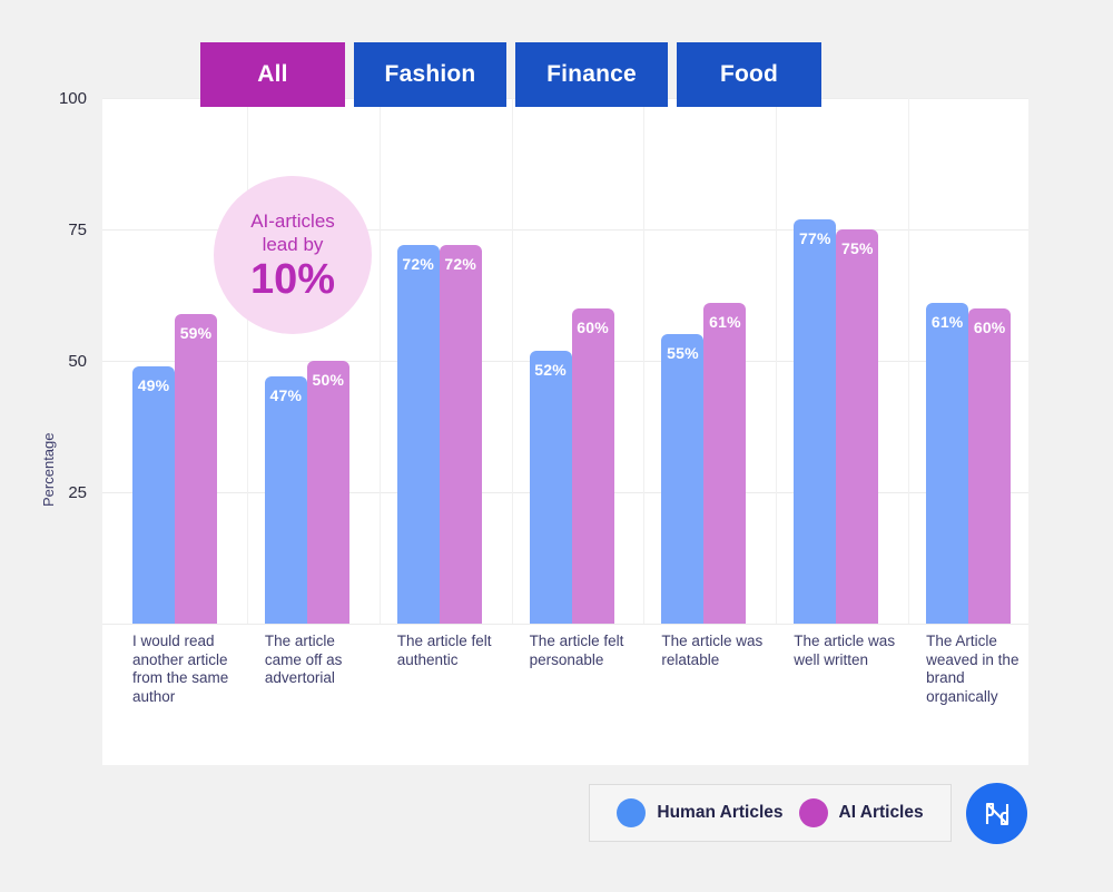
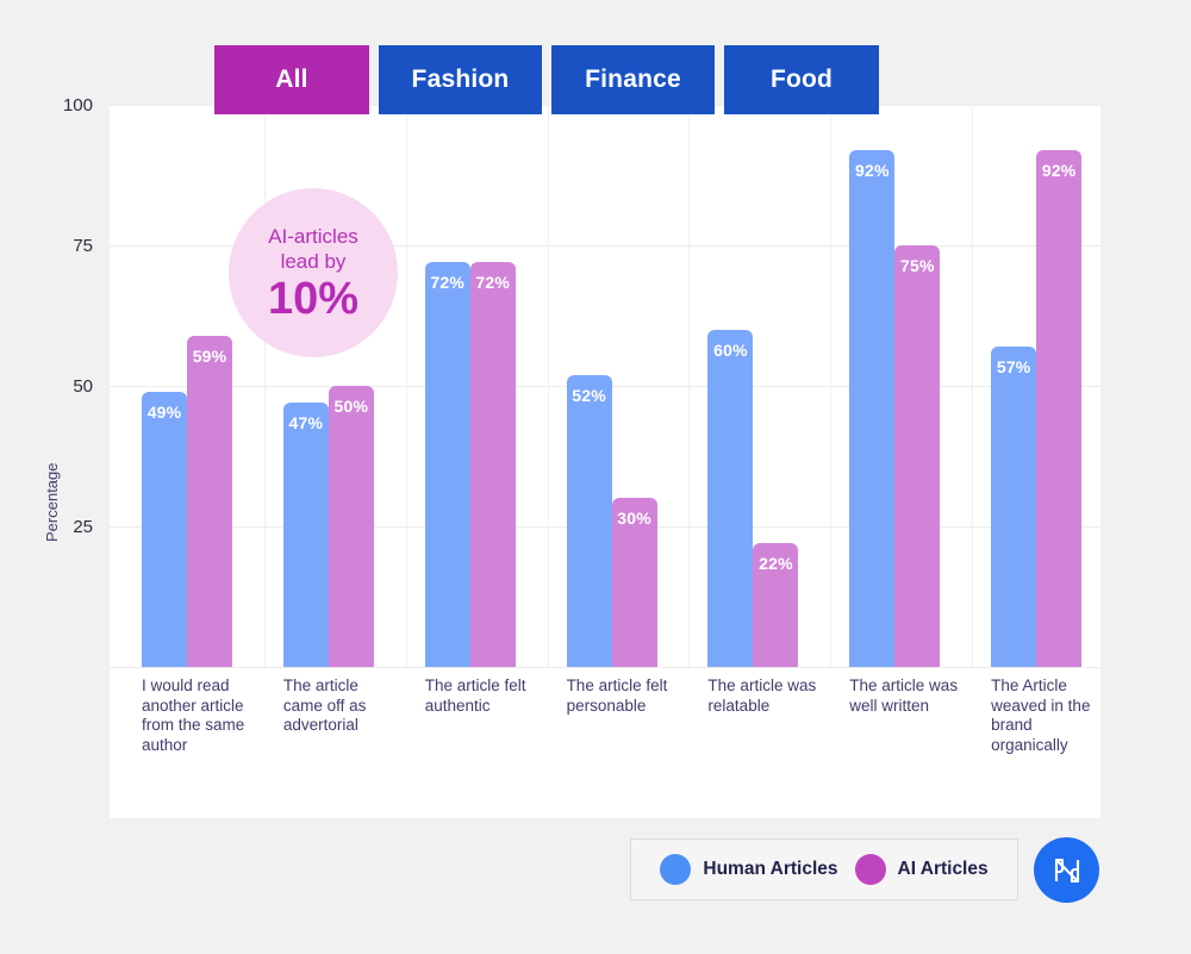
AI Articles/The article felt personable: 60% -> 30%
Human Articles/The article was relatable: 55% -> 60%
AI Articles/The article was relatable: 61% -> 22%
Human Articles/The article was well written: 77% -> 92%
Human Articles/The Article weaved in the brand organically: 61% -> 57%
AI Articles/The Article weaved in the brand organically: 60% -> 92%
